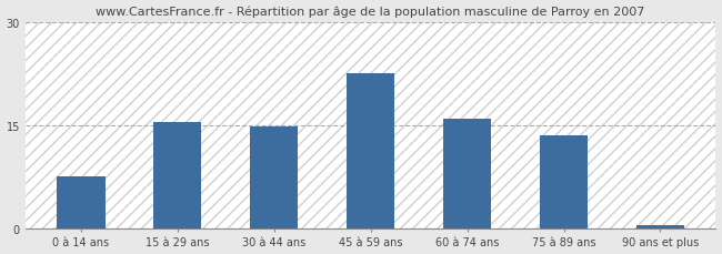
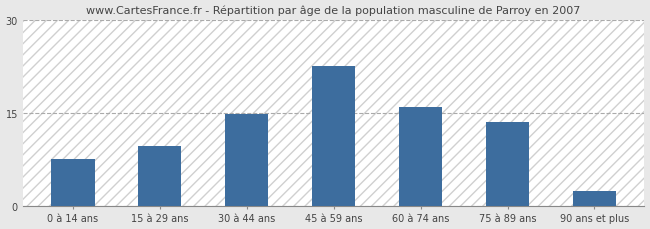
15 à 29 ans: 15.5 -> 9.6
90 ans et plus: 0.4 -> 2.4
